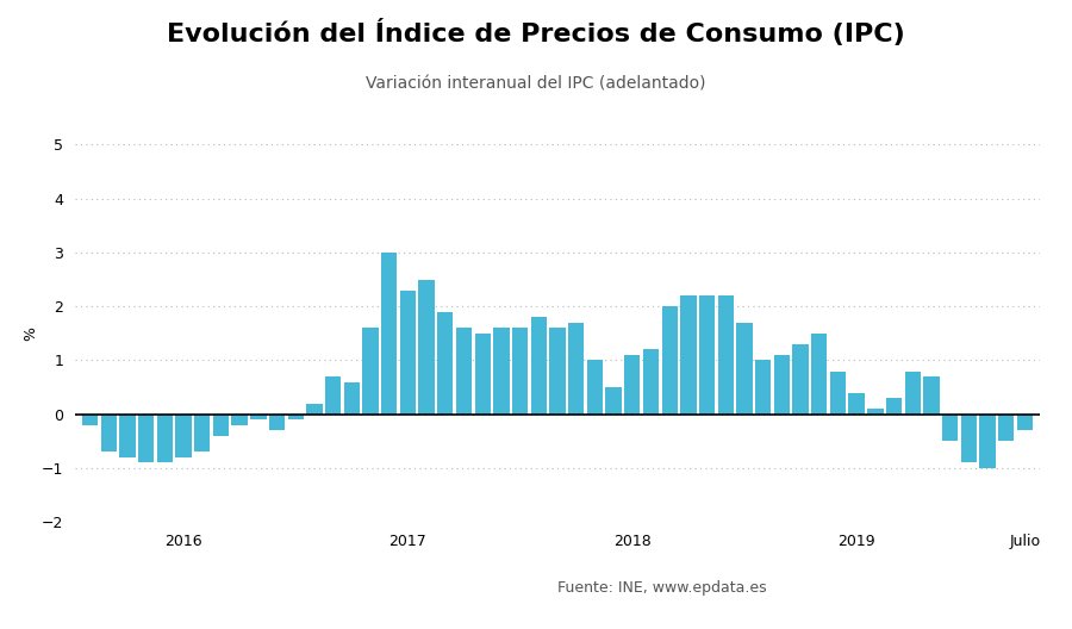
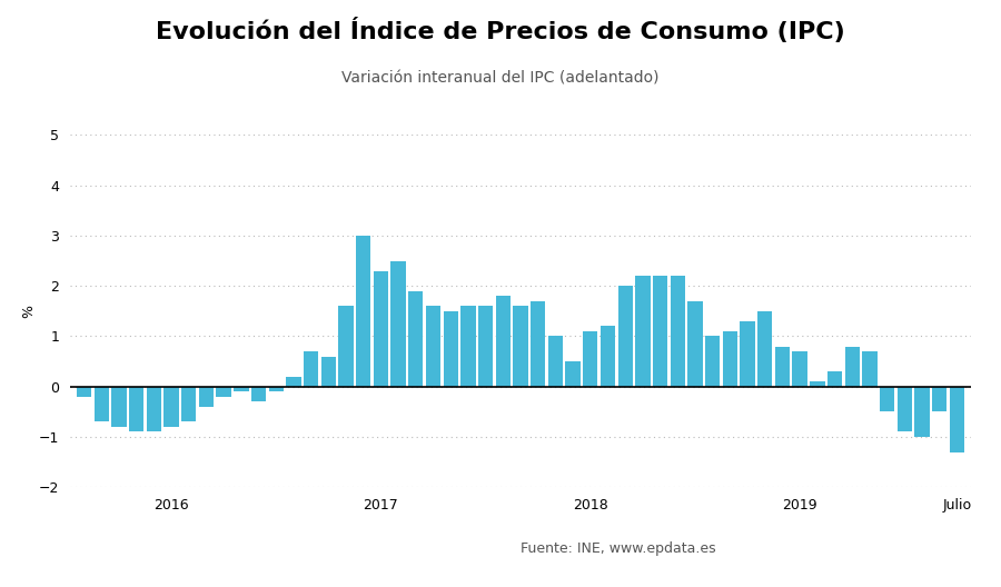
2019: 0.4 -> 0.7
Julio: -0.3 -> -1.3
